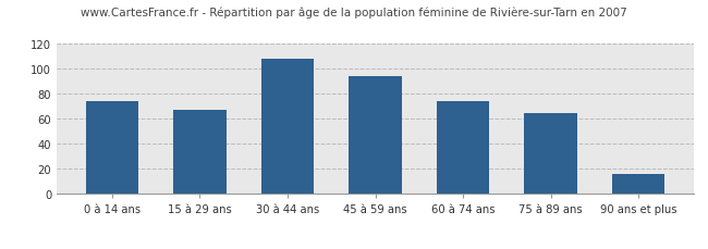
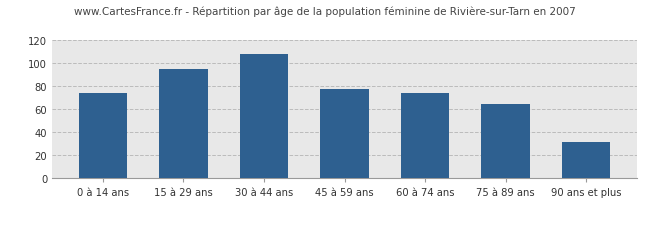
15 à 29 ans: 67 -> 95
45 à 59 ans: 94 -> 78
90 ans et plus: 16 -> 32
